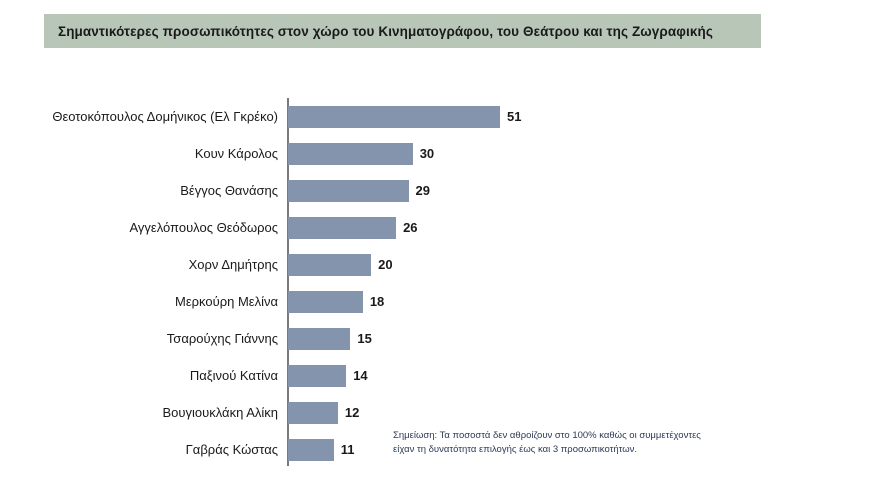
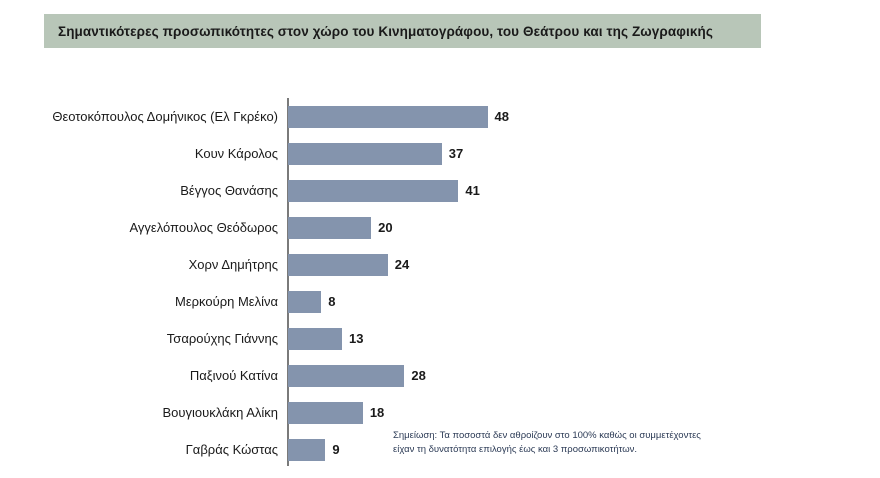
Θεοτοκόπουλος Δομήνικος (Ελ Γκρέκο): 51 -> 48
Κουν Κάρολος: 30 -> 37
Βέγγος Θανάσης: 29 -> 41
Αγγελόπουλος Θεόδωρος: 26 -> 20
Χορν Δημήτρης: 20 -> 24
Μερκούρη Μελίνα: 18 -> 8
Τσαρούχης Γιάννης: 15 -> 13
Παξινού Κατίνα: 14 -> 28
Βουγιουκλάκη Αλίκη: 12 -> 18
Γαβράς Κώστας: 11 -> 9
